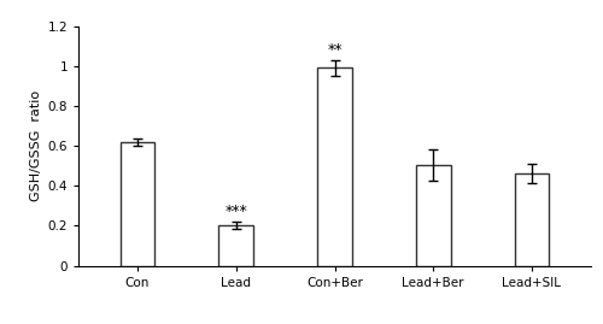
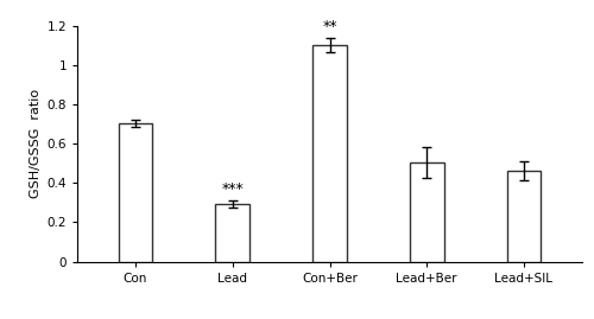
Con: 0.62 -> 0.70
Lead: 0.20 -> 0.29
Con+Ber: 0.99 -> 1.10
